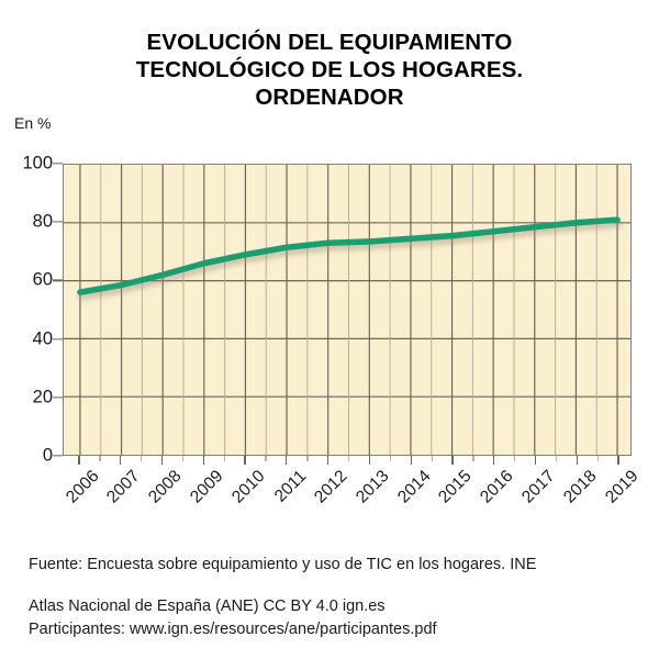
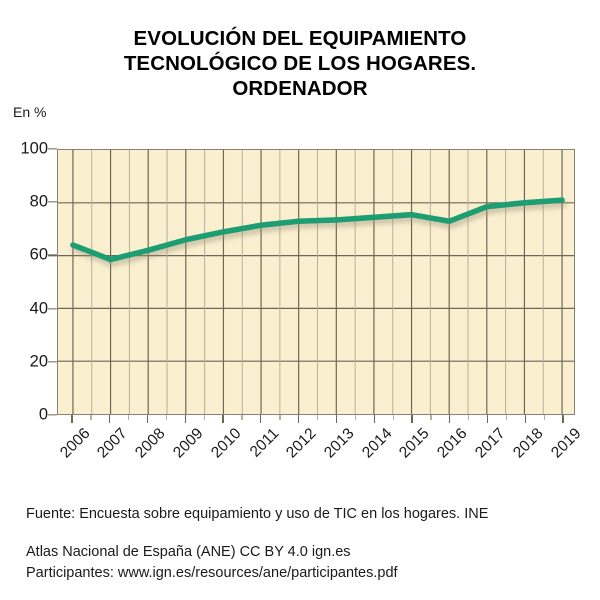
2006: 56 -> 64
2016: 77 -> 73
